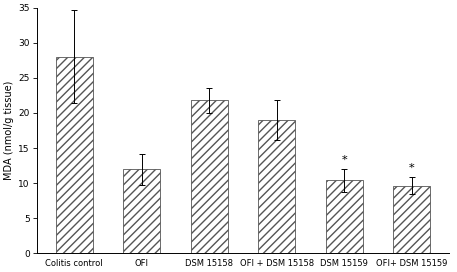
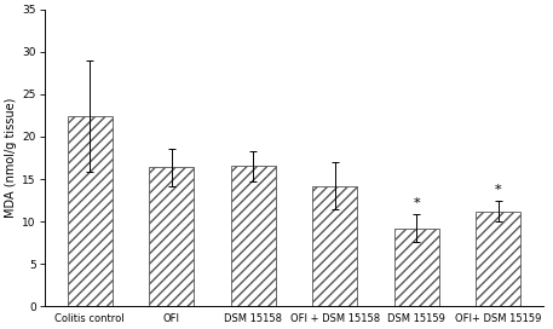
Colitis control: 28.0 -> 22.4
OFI: 12.0 -> 16.4
DSM 15158: 21.8 -> 16.5
OFI + DSM 15158: 19.0 -> 14.2
DSM 15159: 10.4 -> 9.2
OFI+ DSM 15159: 9.6 -> 11.2
